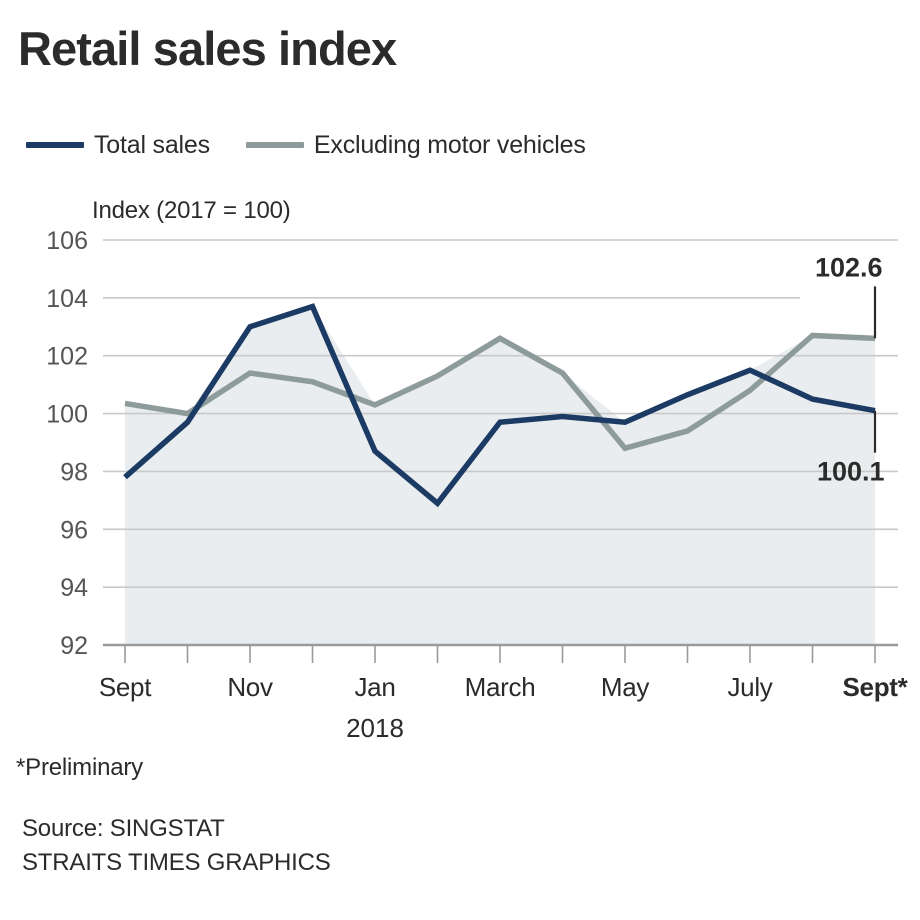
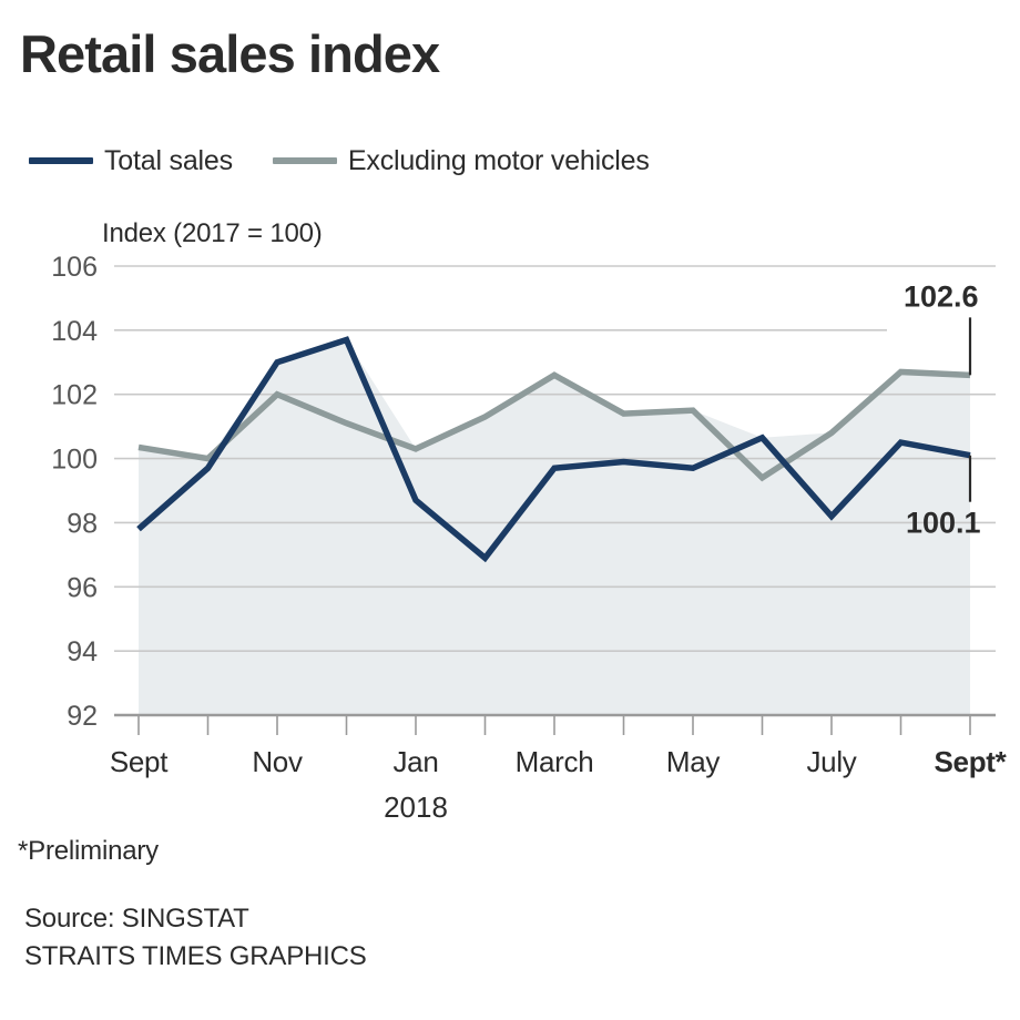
Excluding motor vehicles/Nov: 101.4 -> 102.0
Excluding motor vehicles/May: 98.8 -> 101.5
Total sales/July: 101.5 -> 98.2
